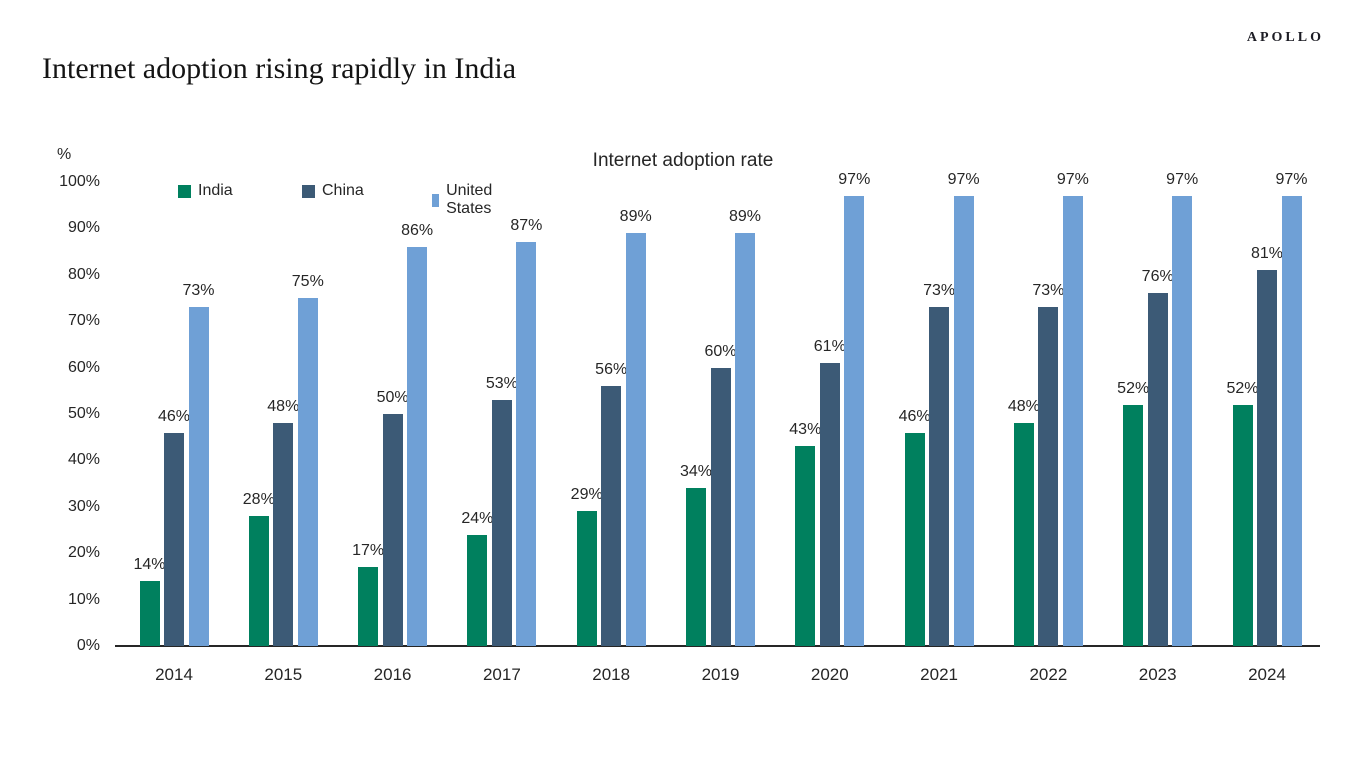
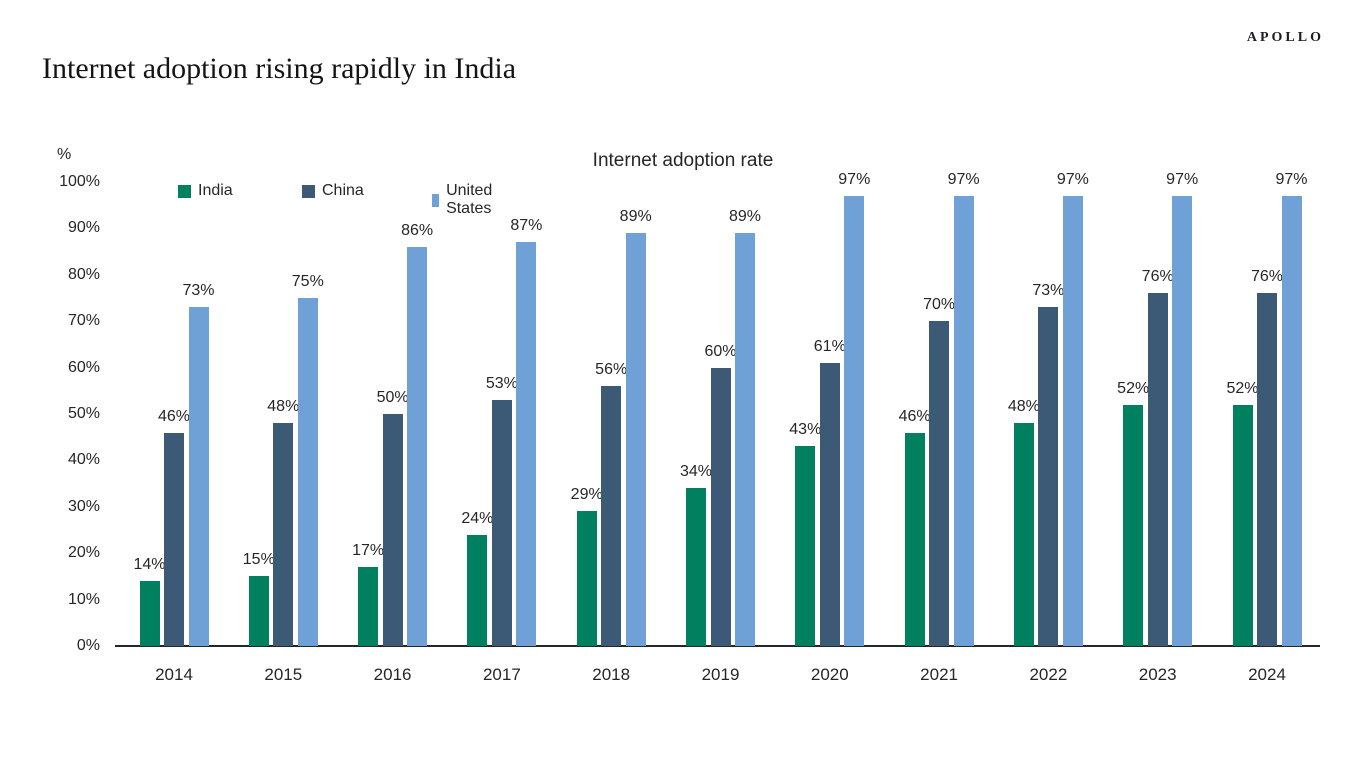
India/2015: 28% -> 15%
China/2021: 73% -> 70%
China/2024: 81% -> 76%
